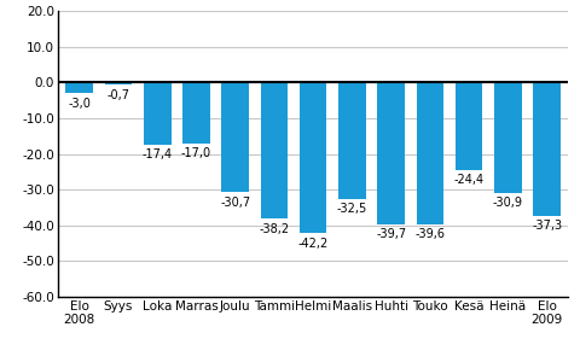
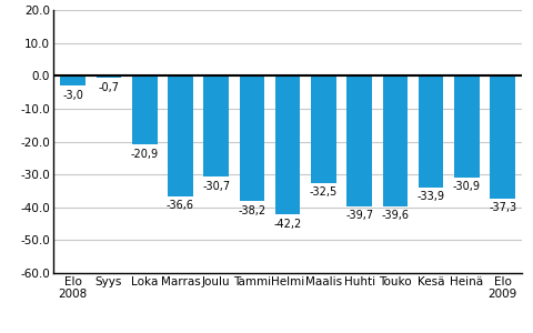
Loka: -17,4 -> -20,9
Marras: -17,0 -> -36,6
Kesä: -24,4 -> -33,9
